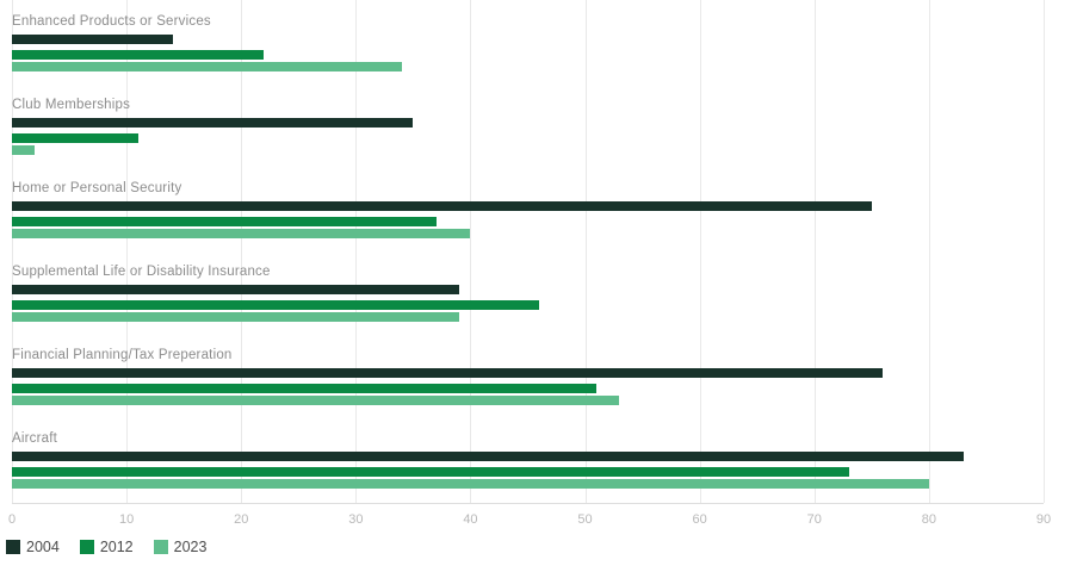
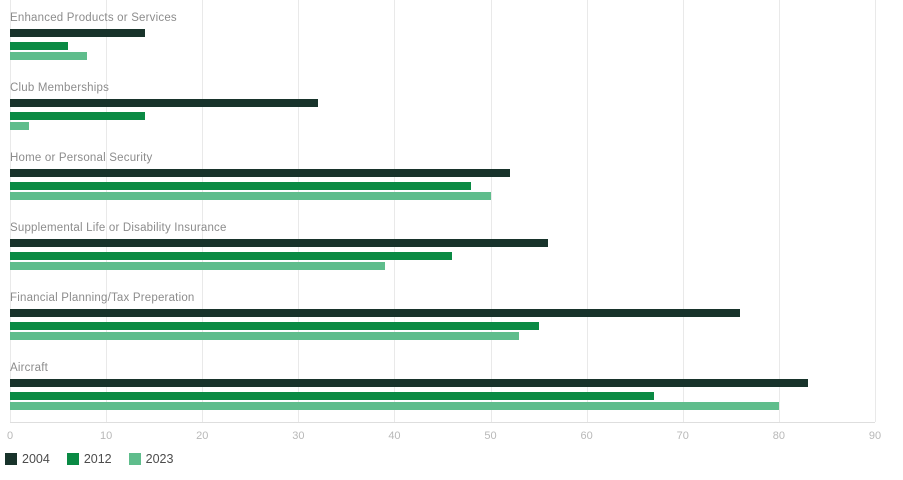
2012/Enhanced Products or Services: 22 -> 6
2023/Enhanced Products or Services: 34 -> 8
2004/Club Memberships: 35 -> 32
2012/Club Memberships: 11 -> 14
2004/Home or Personal Security: 75 -> 52
2012/Home or Personal Security: 37 -> 48
2023/Home or Personal Security: 40 -> 50
2004/Supplemental Life or Disability Insurance: 39 -> 56
2012/Financial Planning/Tax Preperation: 51 -> 55
2012/Aircraft: 73 -> 67
